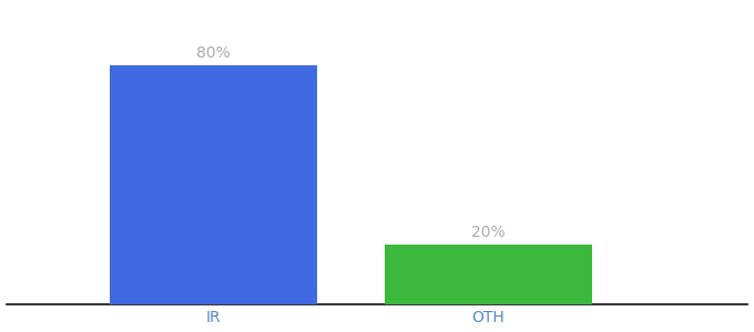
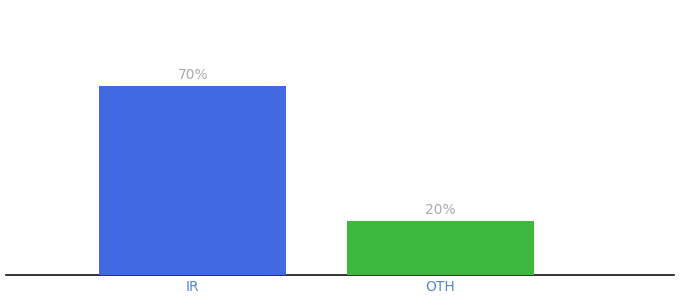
IR: 80% -> 70%
